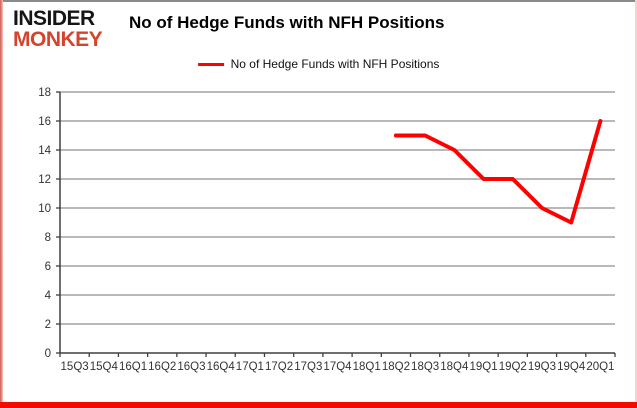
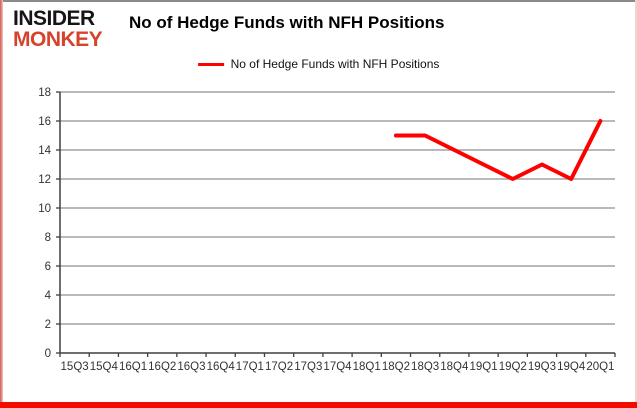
19Q1: 12 -> 13
19Q3: 10 -> 13
19Q4: 9 -> 12
